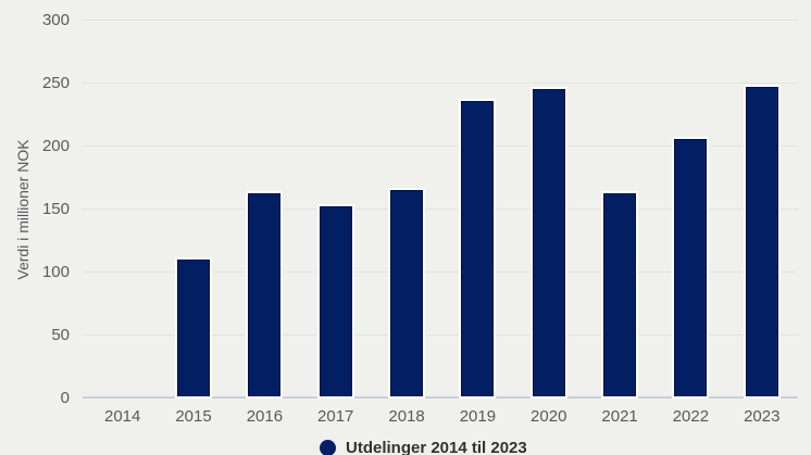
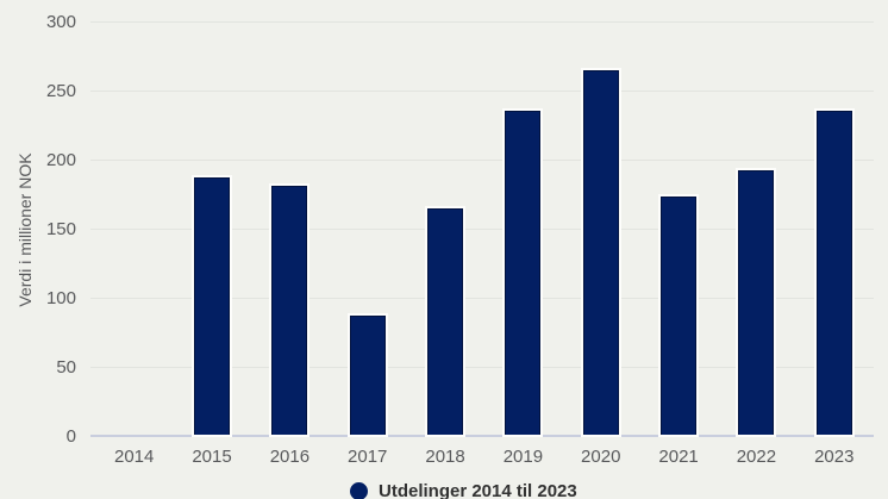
2015: 109 -> 187
2016: 162 -> 181
2017: 151 -> 87
2020: 244 -> 264
2021: 162 -> 173
2022: 205 -> 192
2023: 246 -> 235
